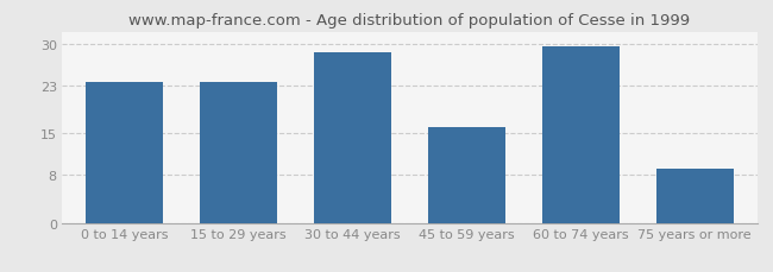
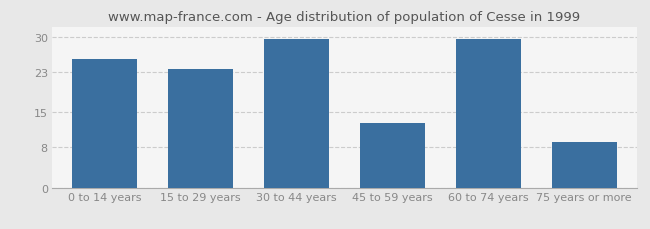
0 to 14 years: 23.5 -> 25.6
30 to 44 years: 28.5 -> 29.6
45 to 59 years: 16.0 -> 12.8
